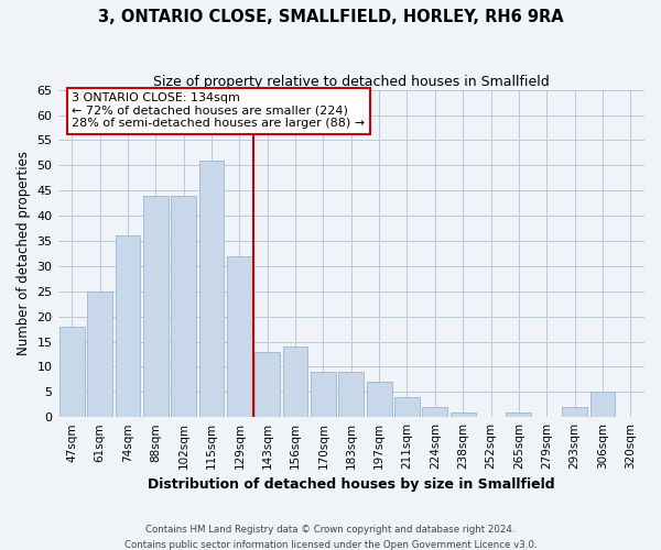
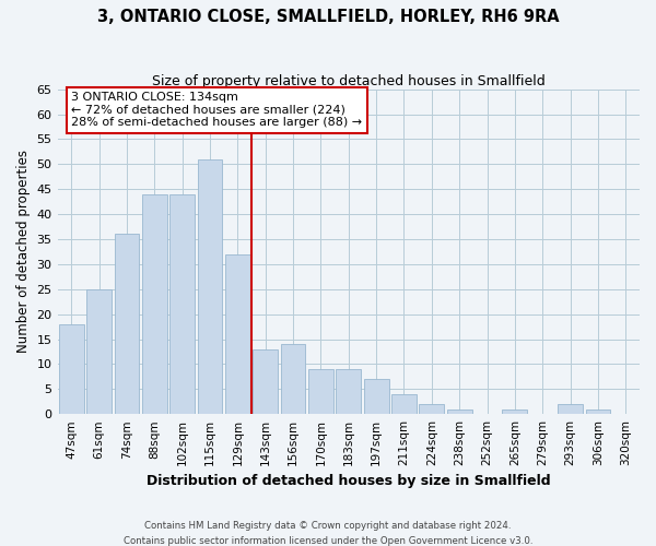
306sqm: 5 -> 1
